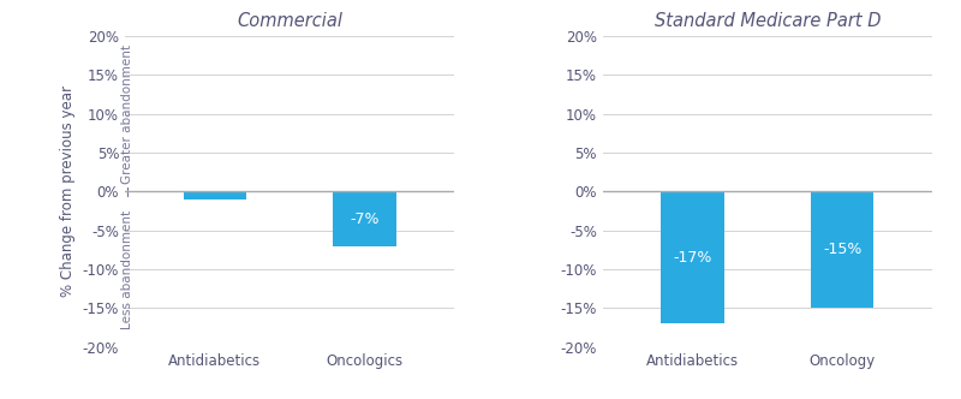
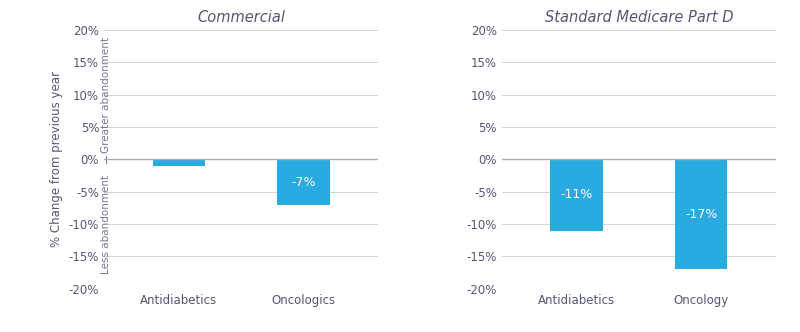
Standard Medicare Part D/Antidiabetics: -17% -> -11%
Standard Medicare Part D/Oncology: -15% -> -17%
